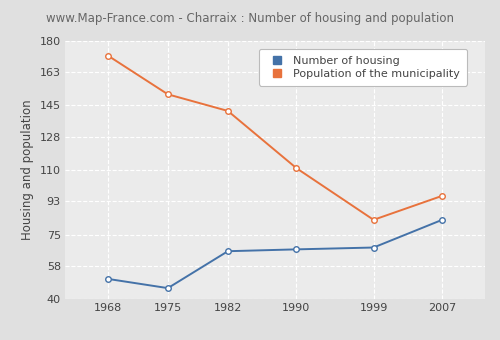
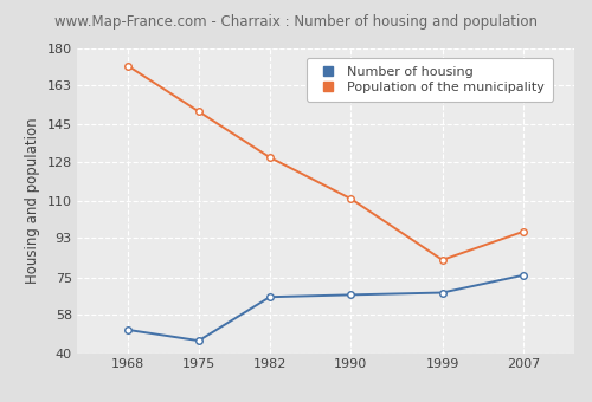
Population of the municipality/1982: 142 -> 130
Number of housing/2007: 83 -> 76
